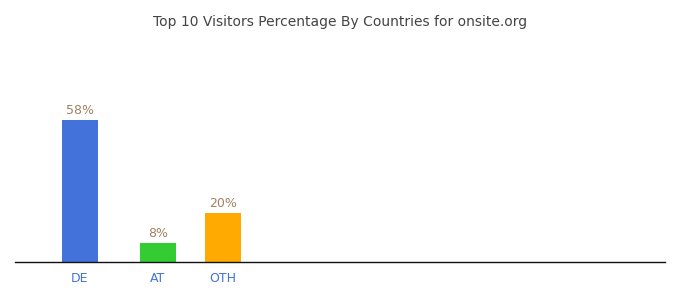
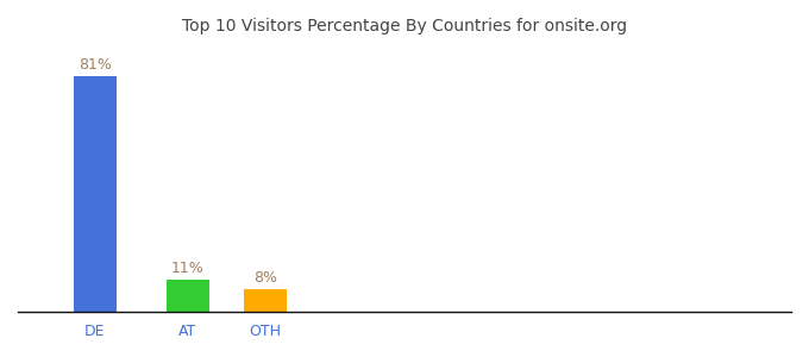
DE: 58% -> 81%
AT: 8% -> 11%
OTH: 20% -> 8%
